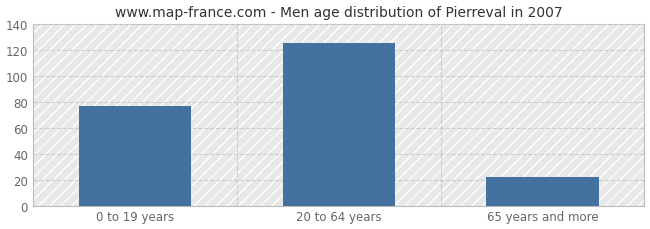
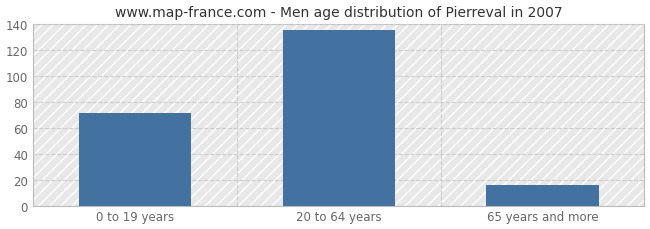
0 to 19 years: 77 -> 71
20 to 64 years: 125 -> 135
65 years and more: 22 -> 16
